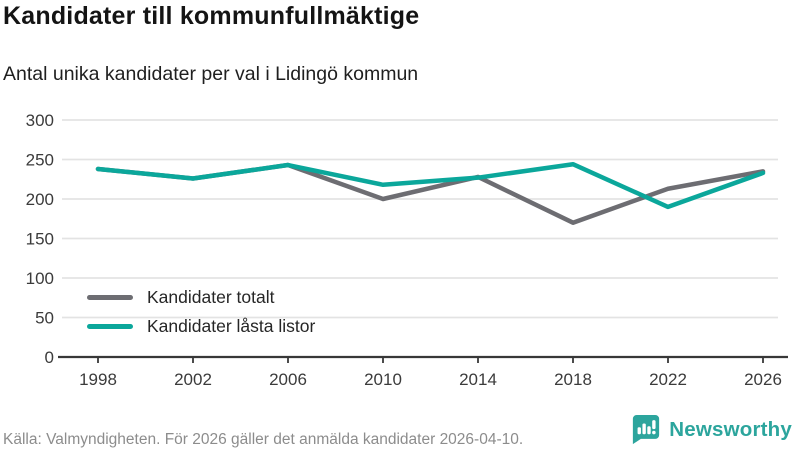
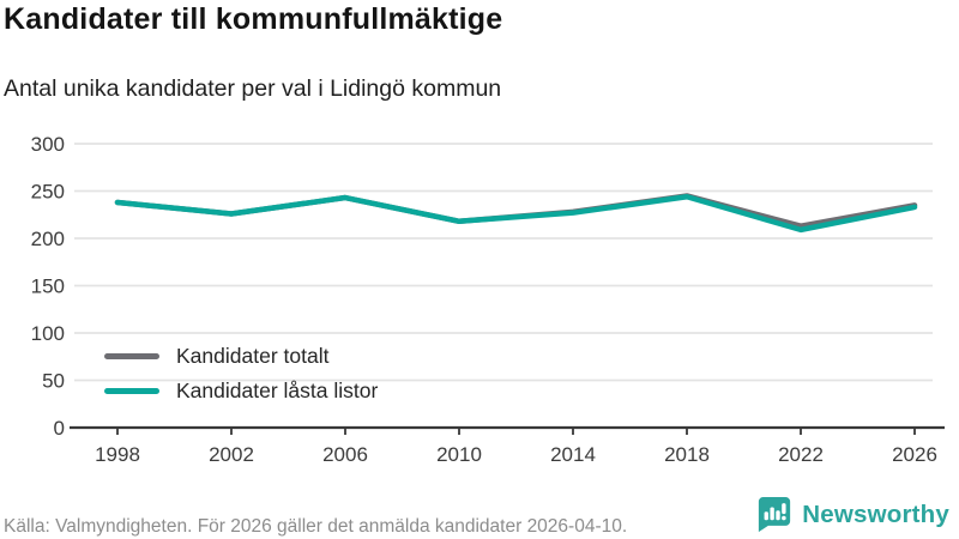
Kandidater totalt/2010: 200 -> 220
Kandidater totalt/2018: 170 -> 240
Kandidater låsta listor/2022: 190 -> 210
